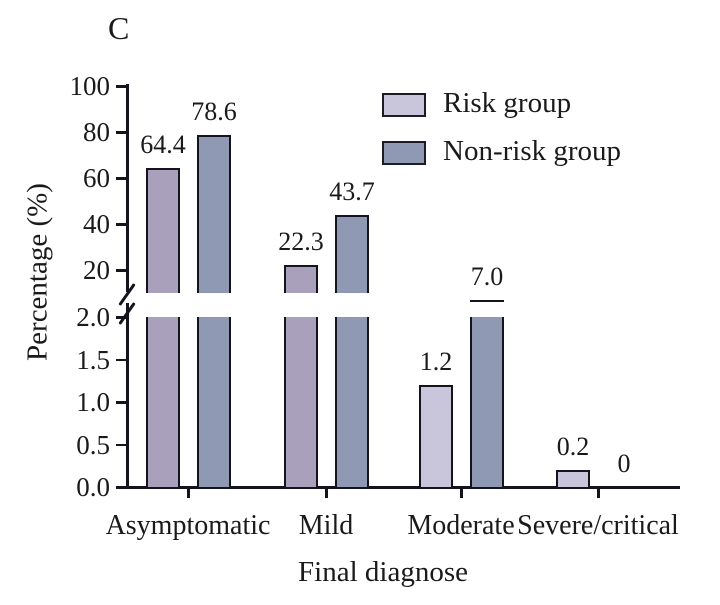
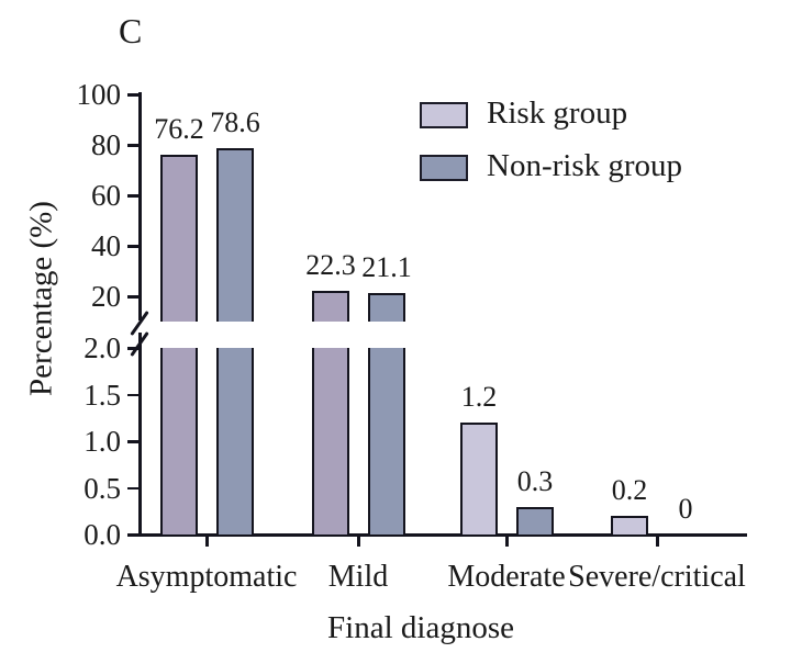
Risk group/Asymptomatic: 64.4 -> 76.2
Non-risk group/Mild: 43.7 -> 21.1
Non-risk group/Moderate: 7.0 -> 0.3
